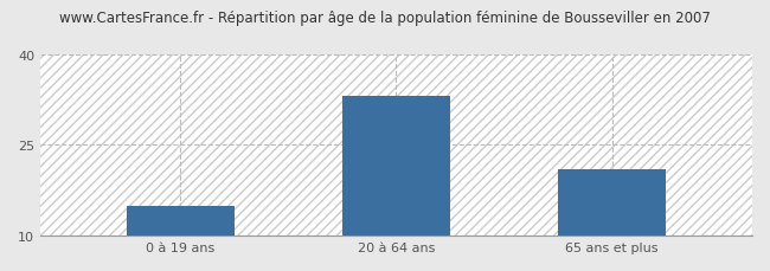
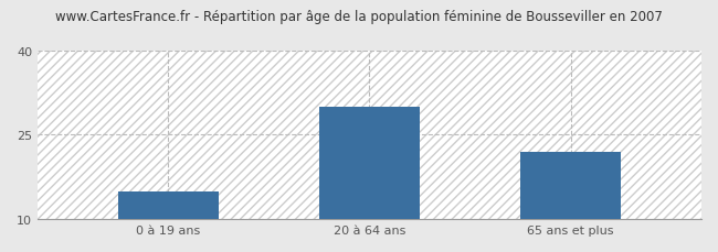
20 à 64 ans: 33 -> 30
65 ans et plus: 21 -> 22
